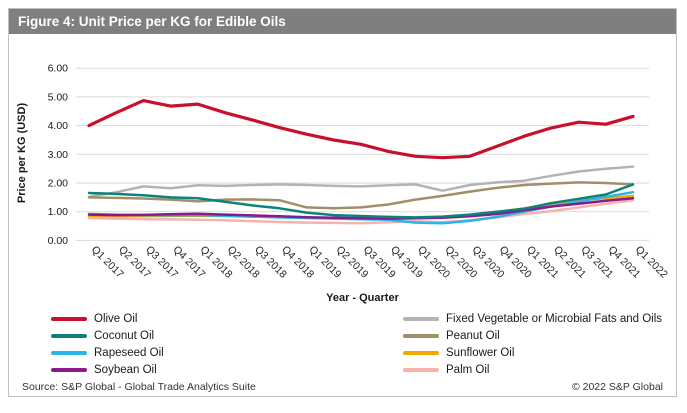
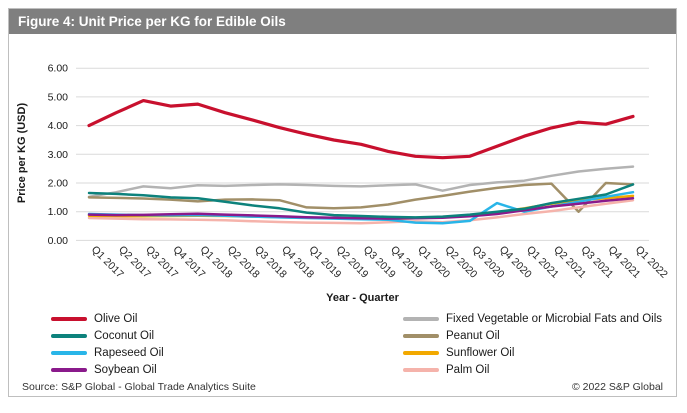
Rapeseed Oil/Q4 2020: 0.8 -> 1.3
Peanut Oil/Q3 2021: 2.0 -> 1.0
